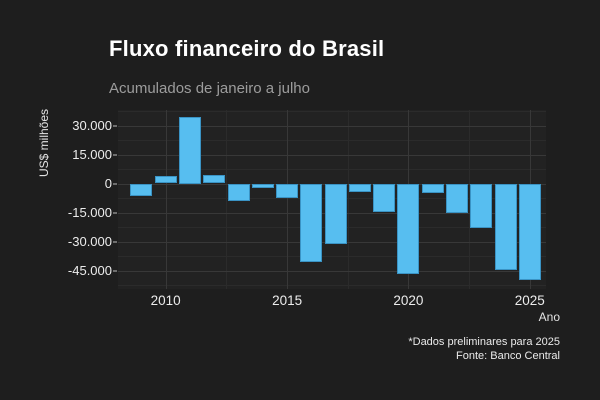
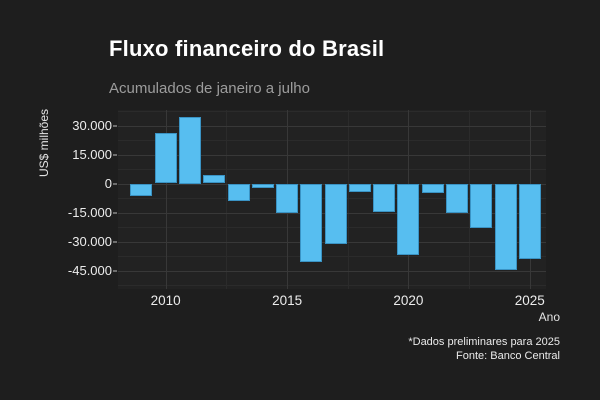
2010: 4000 -> 26000
2015: -8000 -> -15000
2020: -46000 -> -37000
2025: -50000 -> -39000
